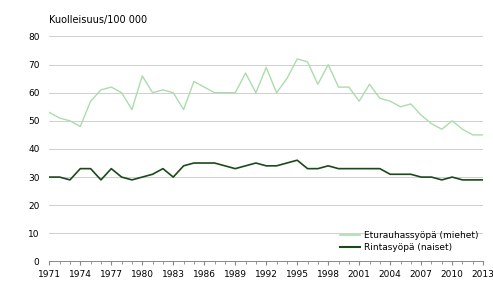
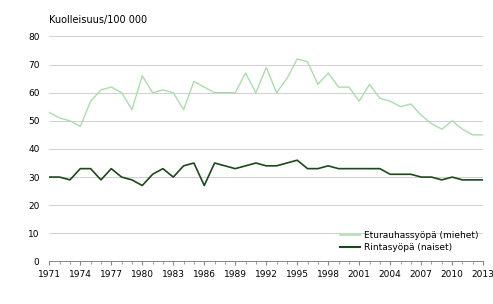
Rintasyöpä (naiset)/1980: 30 -> 27
Rintasyöpä (naiset)/1986: 35 -> 27
Eturauhassyöpä (miehet)/1998: 70 -> 67
